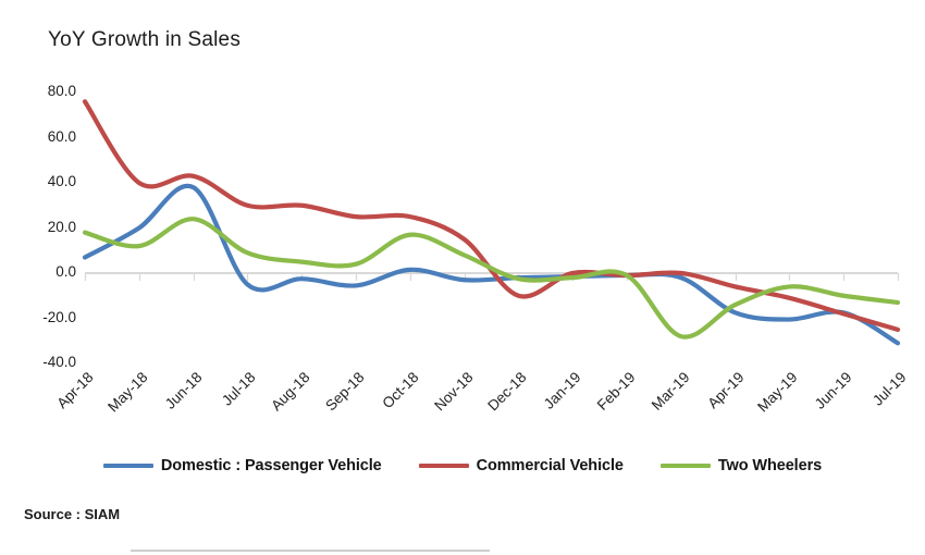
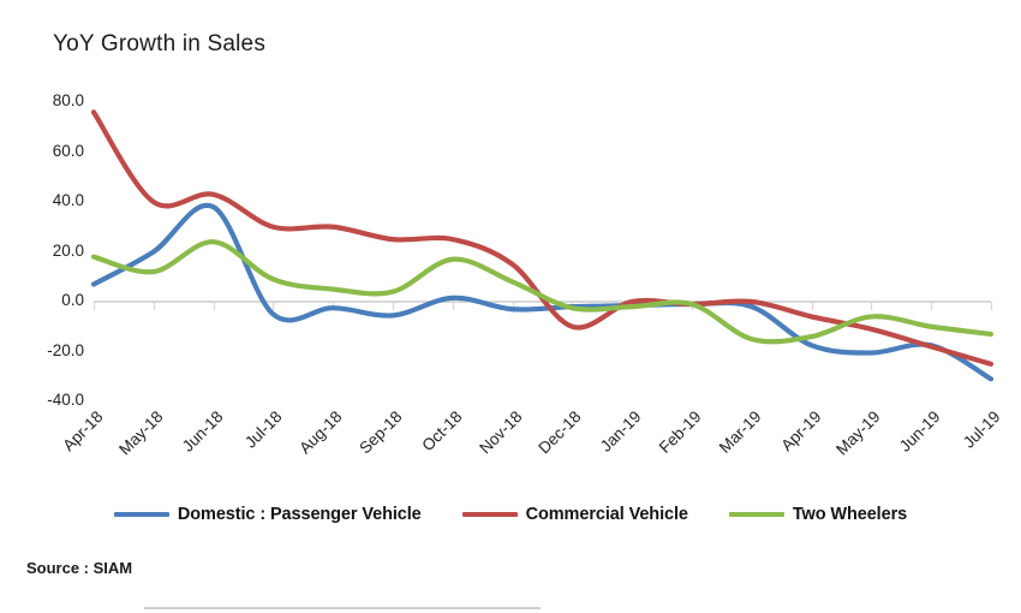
Two Wheelers/Mar-19: -28 -> -15
